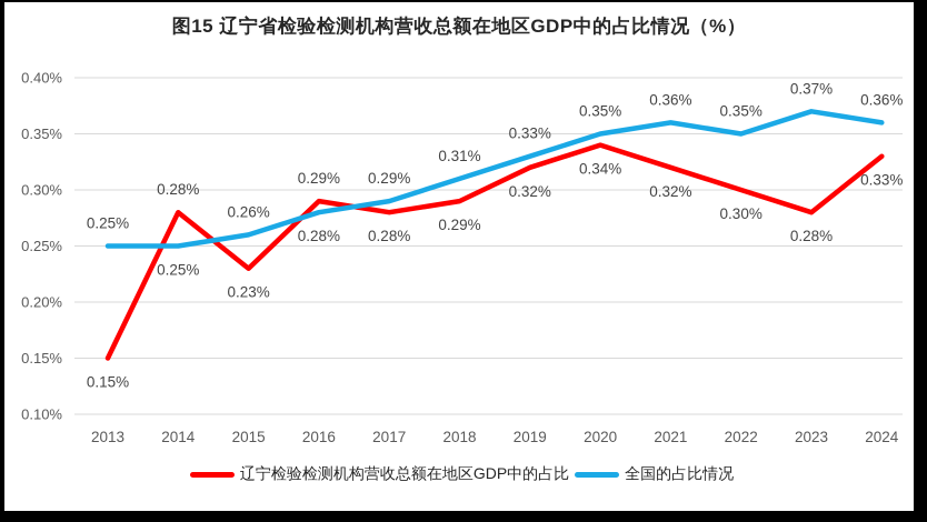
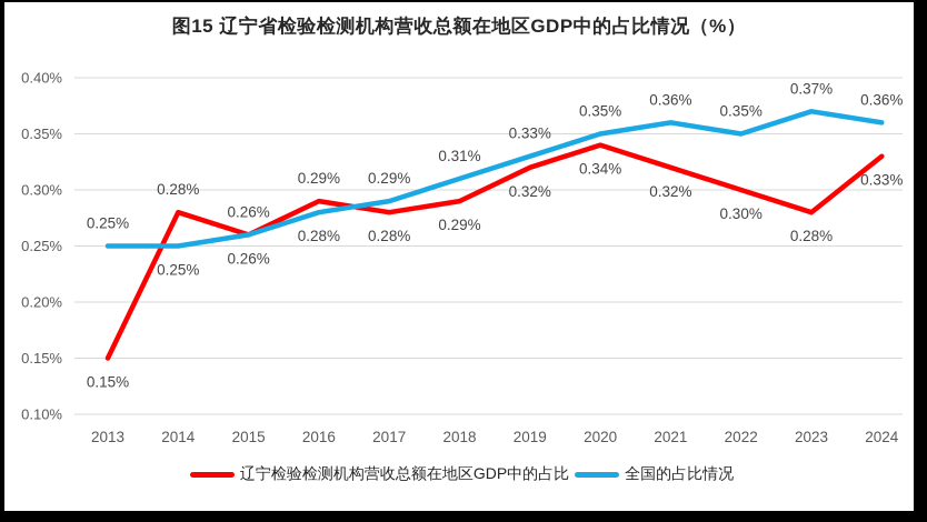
辽宁检验检测机构营收总额在地区GDP中的占比/2015: 0.23% -> 0.26%
